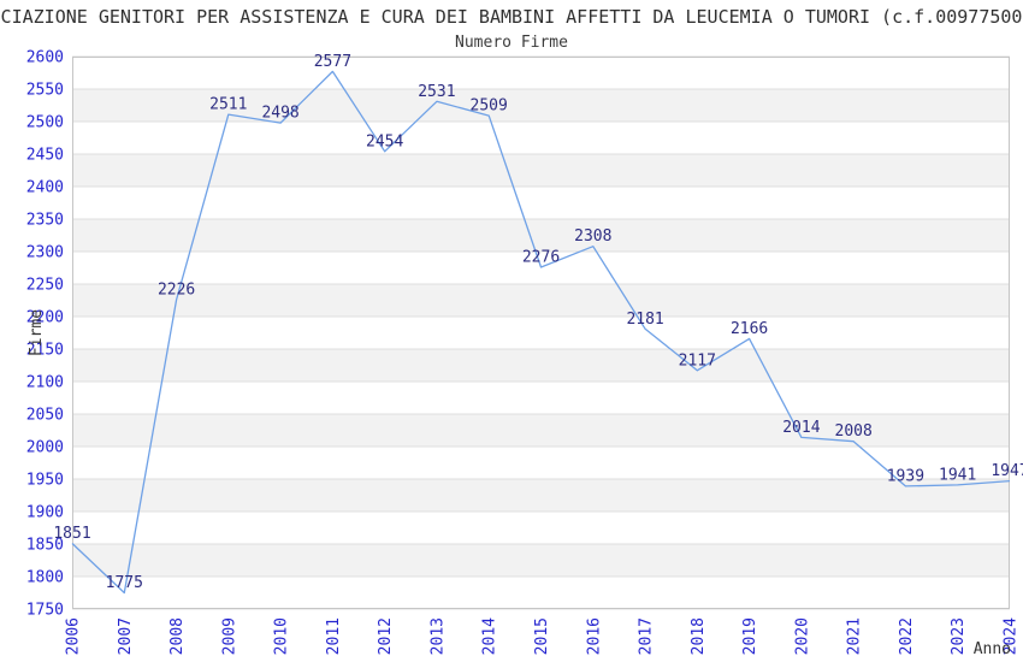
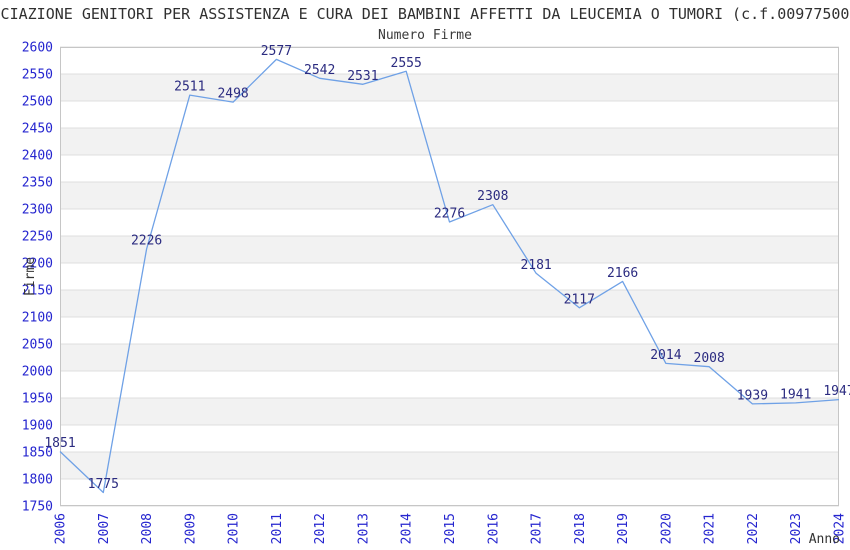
2012: 2454 -> 2542
2014: 2509 -> 2555
